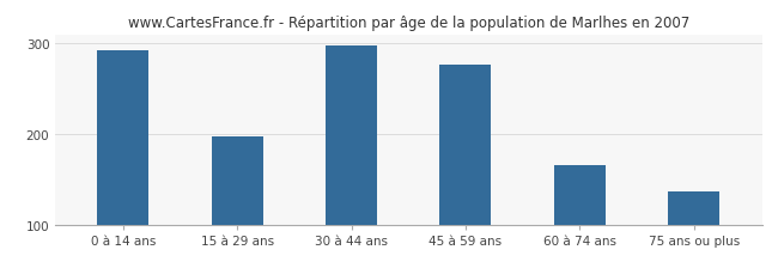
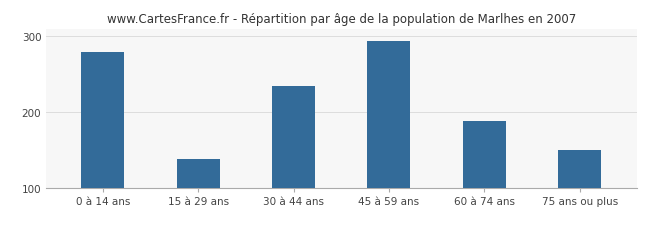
0 à 14 ans: 293 -> 280
15 à 29 ans: 197 -> 138
30 à 44 ans: 298 -> 234
45 à 59 ans: 277 -> 294
60 à 74 ans: 165 -> 188
75 ans ou plus: 136 -> 150
